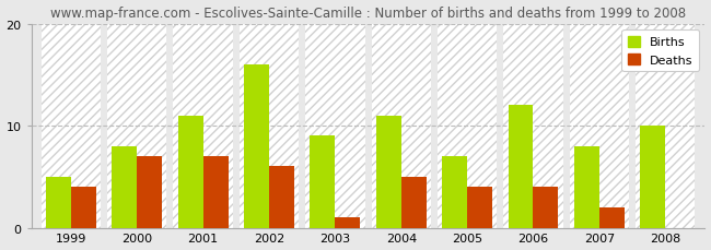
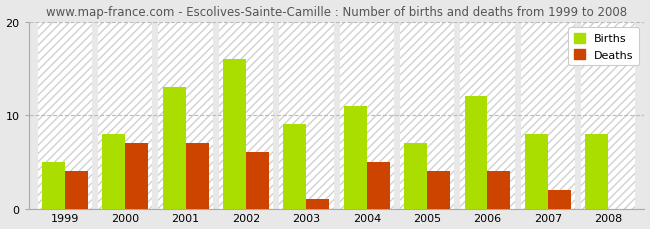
Births/2001: 11 -> 13
Births/2008: 10 -> 8
